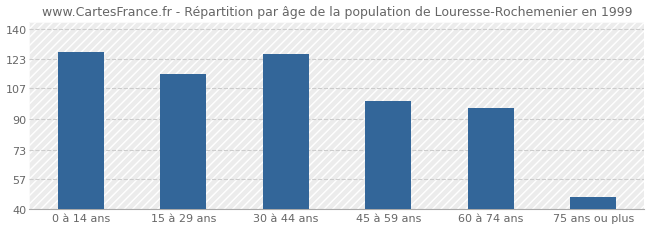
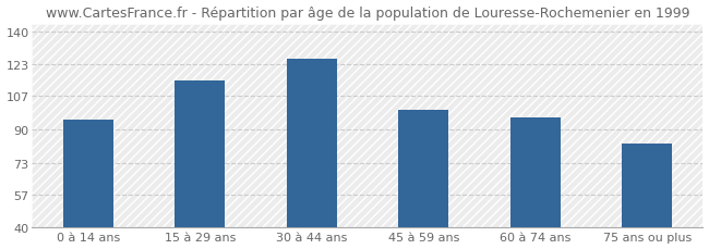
0 à 14 ans: 127 -> 95
75 ans ou plus: 47 -> 83
